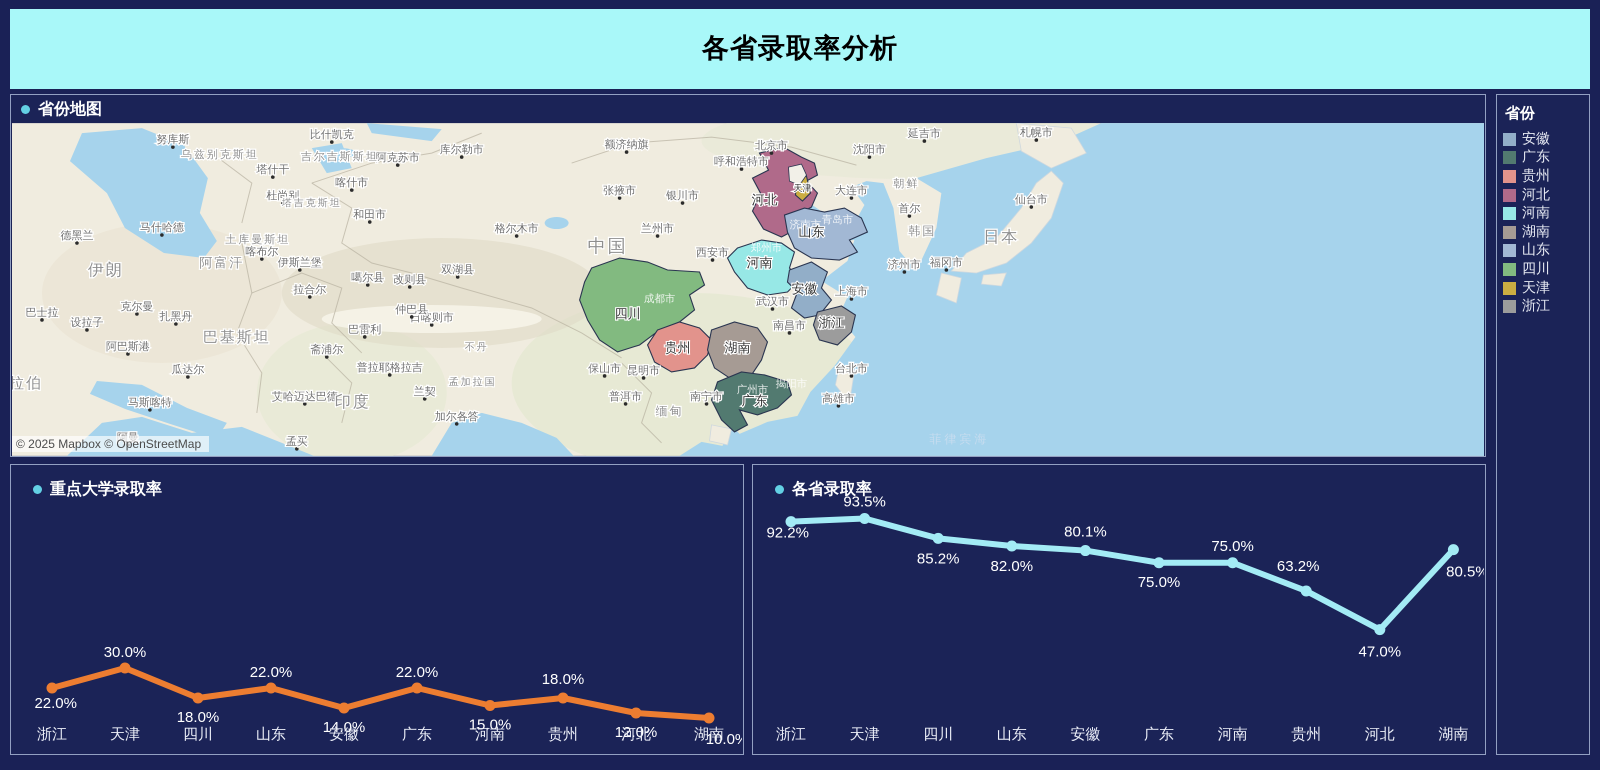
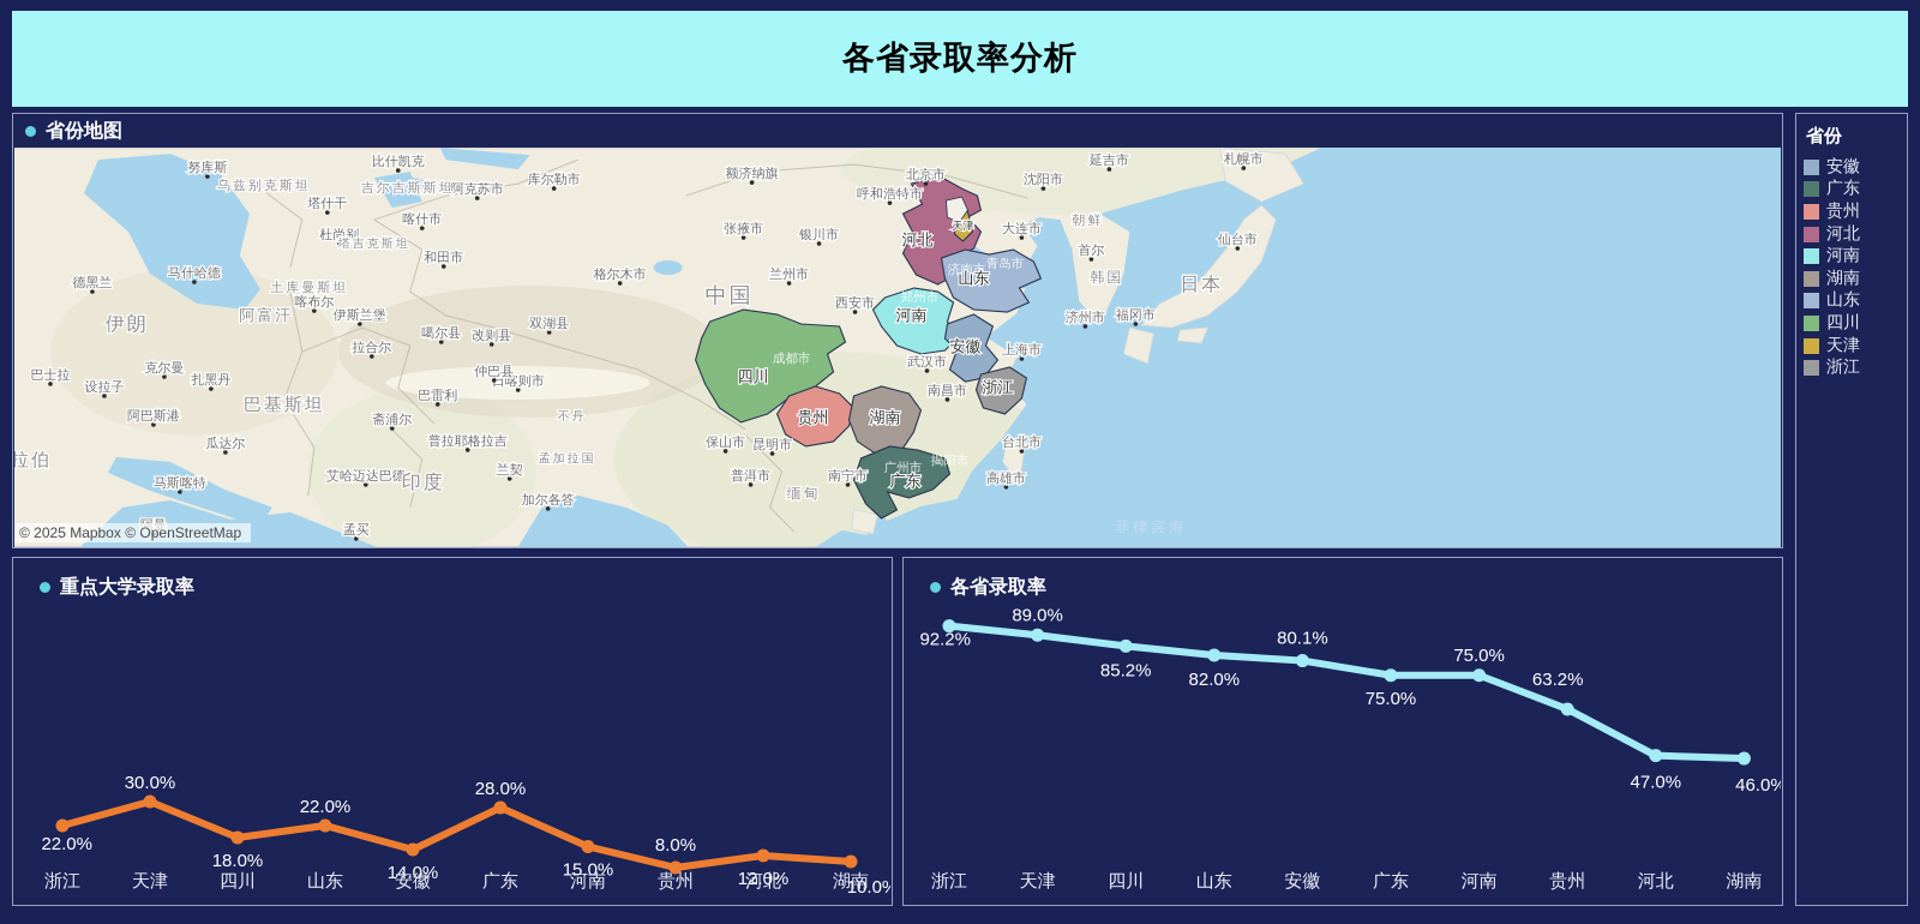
重点大学录取率/广东: 22.0% -> 28.0%
重点大学录取率/贵州: 18.0% -> 8.0%
各省录取率/天津: 93.5% -> 89.0%
各省录取率/湖南: 80.5% -> 46.0%
